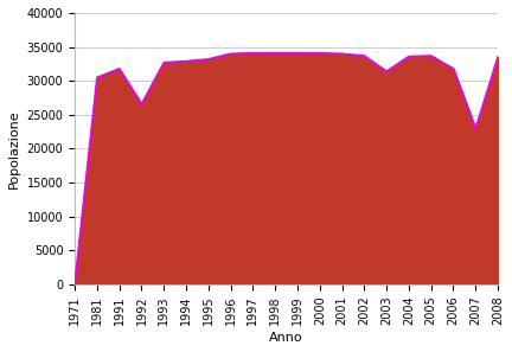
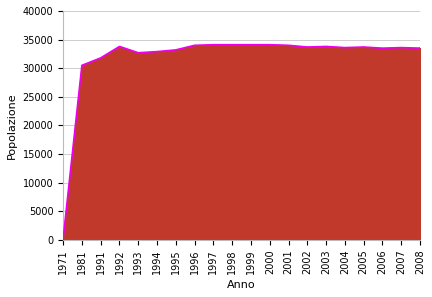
1992: 26600 -> 33800
2003: 31400 -> 33800
2006: 31800 -> 33500
2007: 23000 -> 33600
